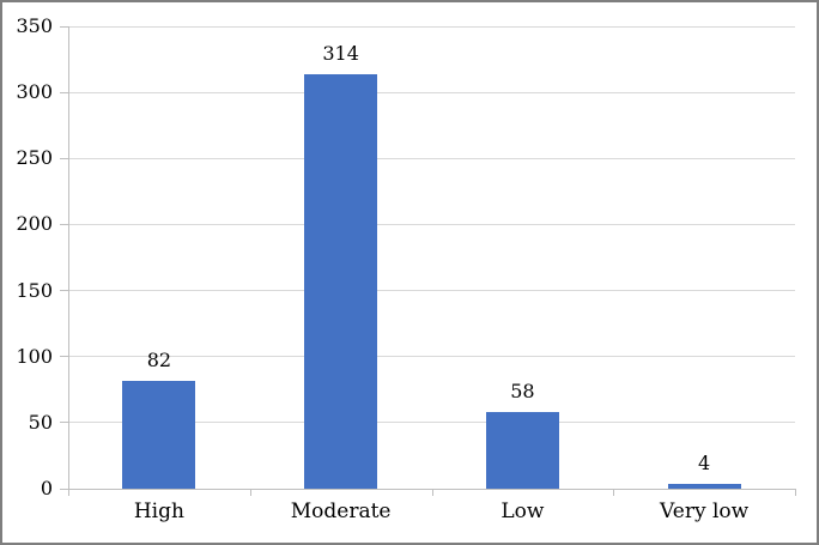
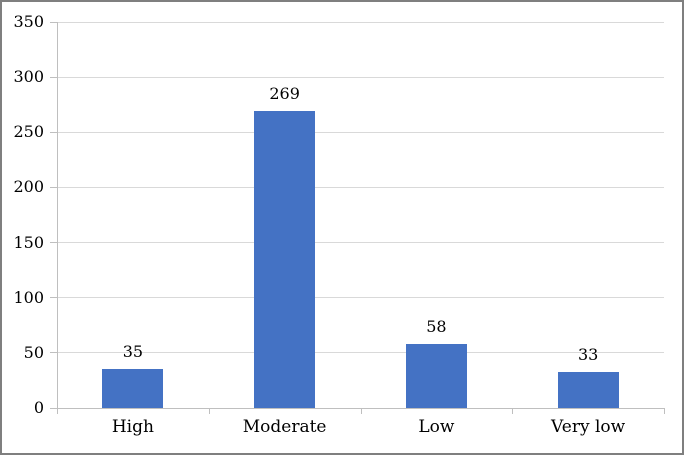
High: 82 -> 35
Moderate: 314 -> 269
Very low: 4 -> 33
